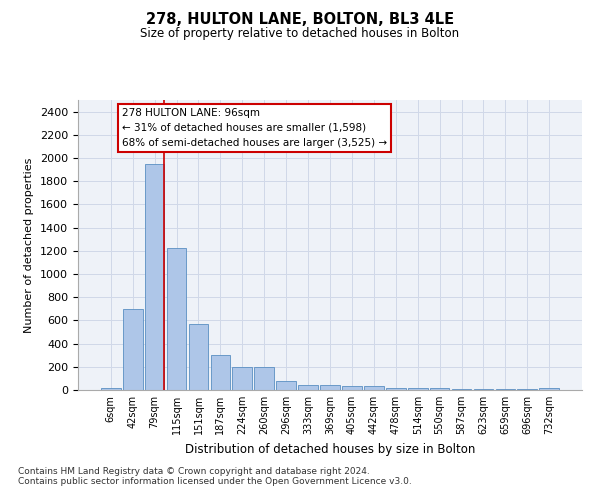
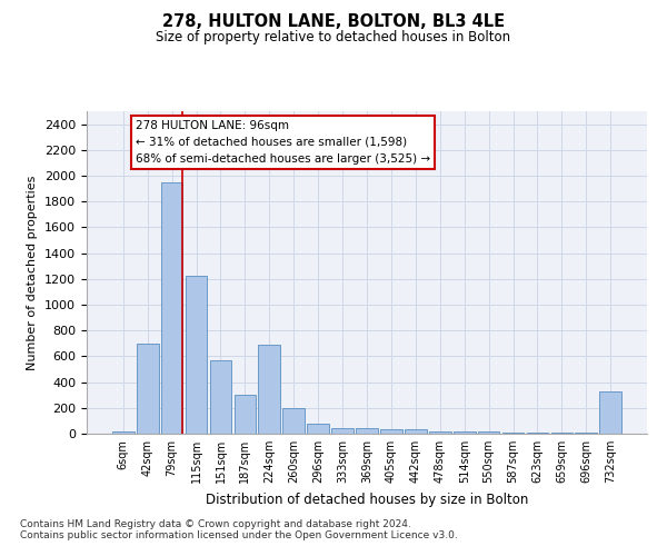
224sqm: 200 -> 690
732sqm: 20 -> 330
